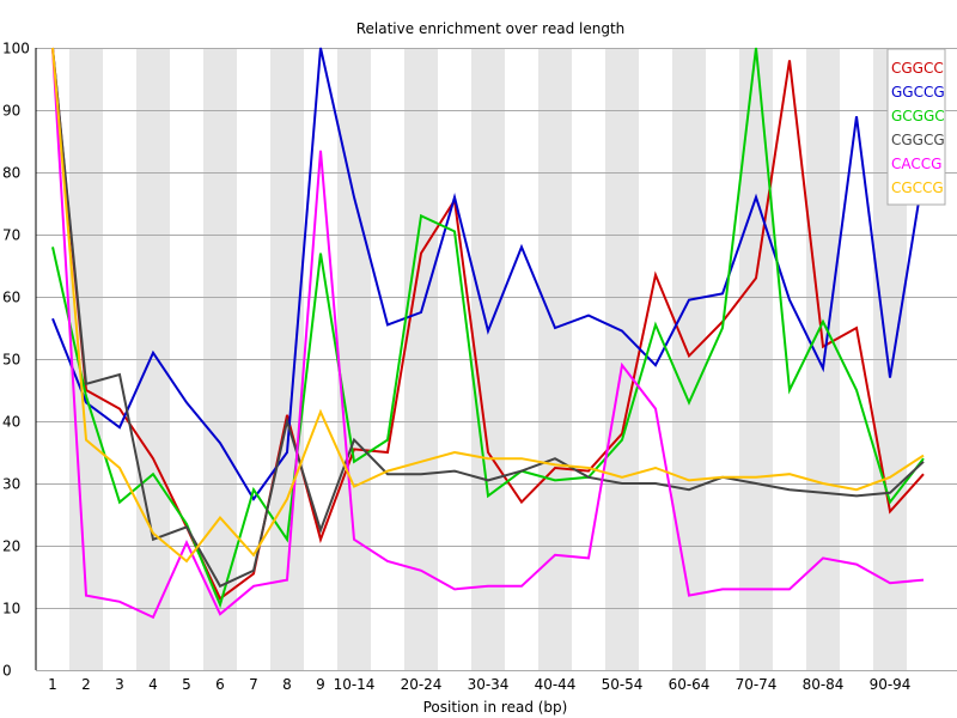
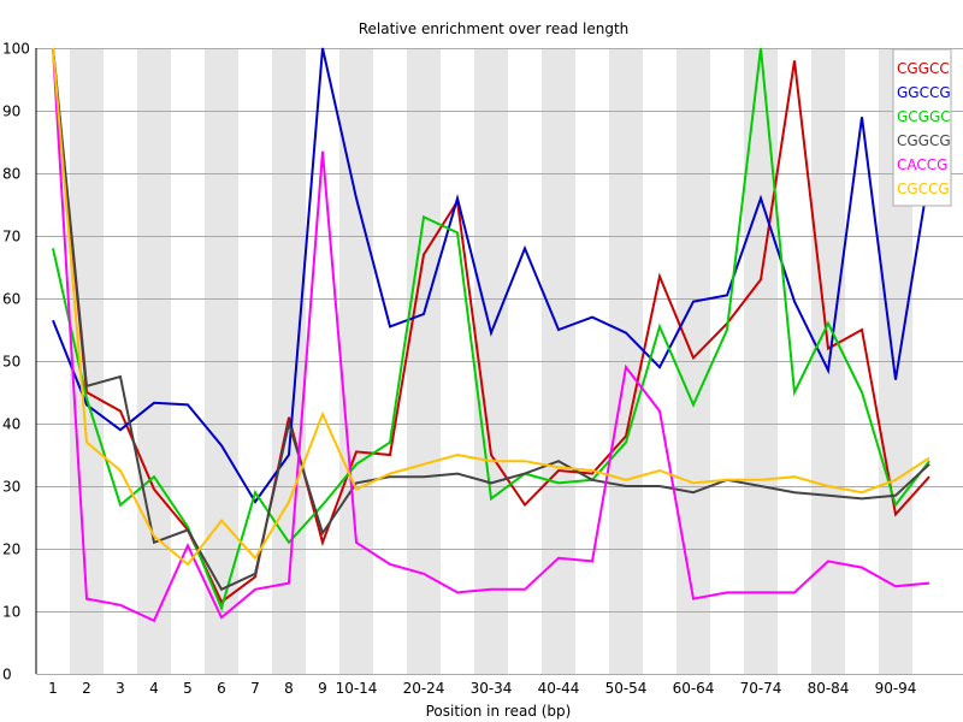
CGGCC/4: 34 -> 30
GGCCG/4: 51 -> 43
GCGGC/9: 67 -> 27
CGGCG/10-14: 37 -> 30
